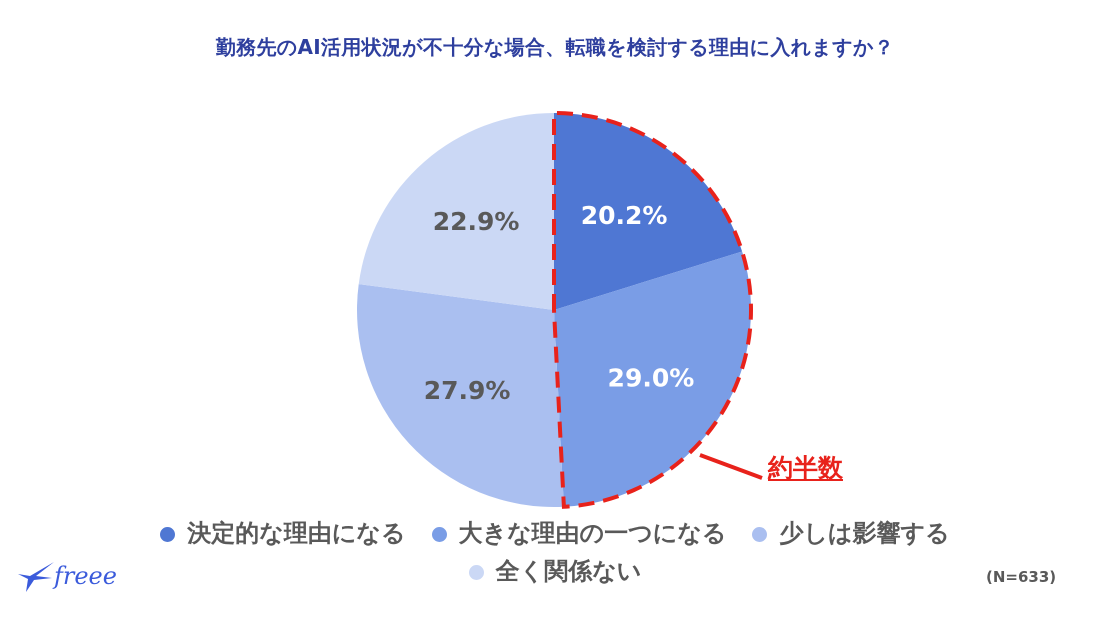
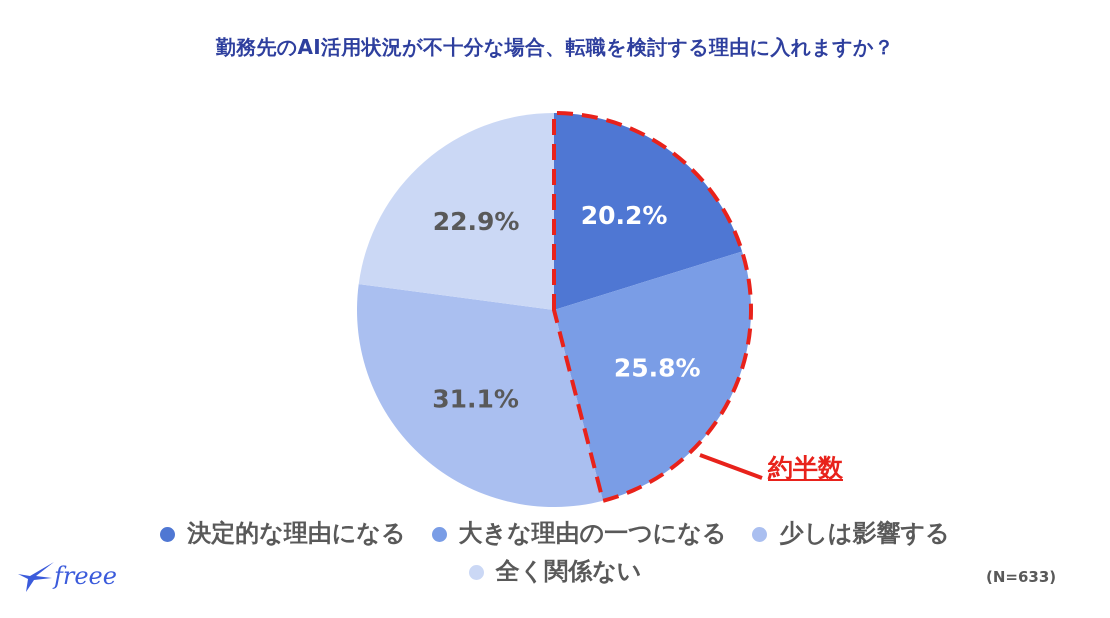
大きな理由の一つになる: 29.0% -> 25.8%
少しは影響する: 27.9% -> 31.1%
